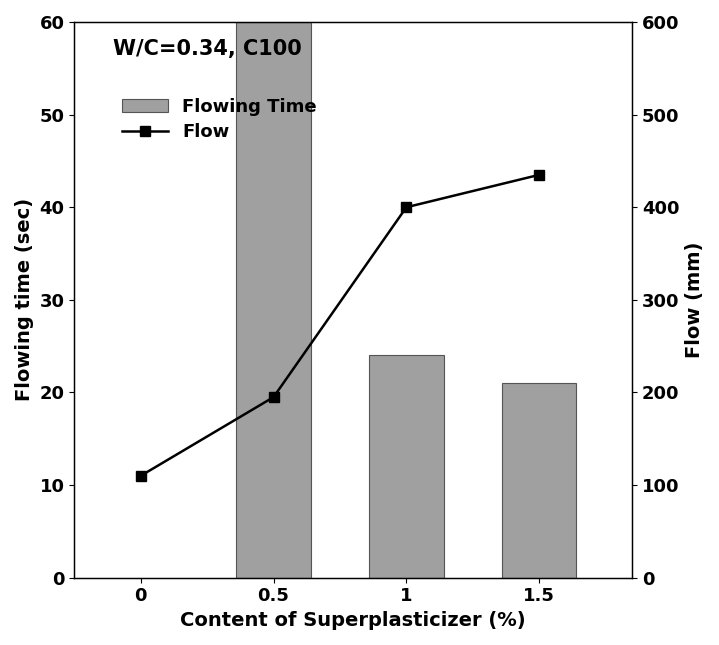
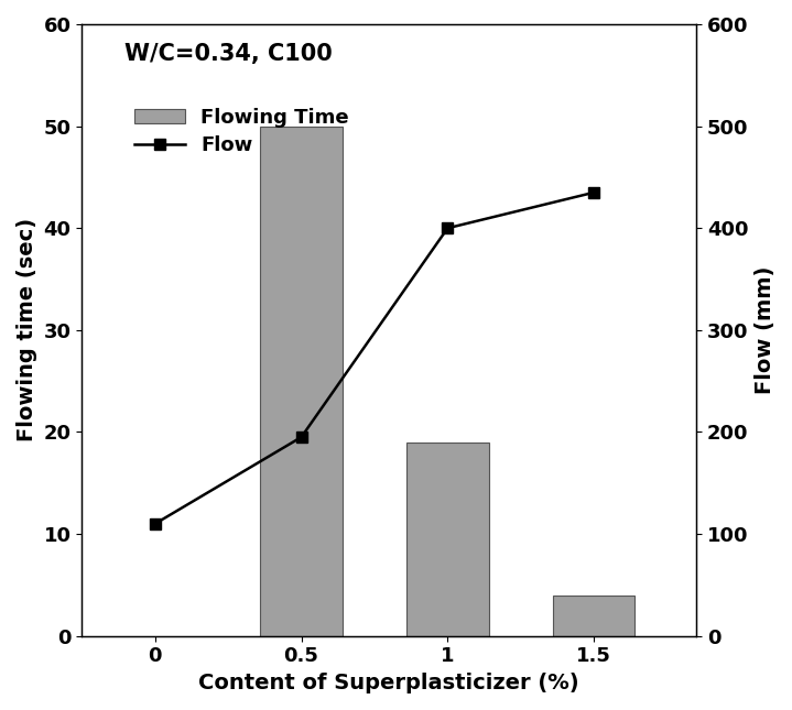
Flowing Time/0.5: 60 -> 50
Flowing Time/1: 24 -> 19
Flowing Time/1.5: 21 -> 4
